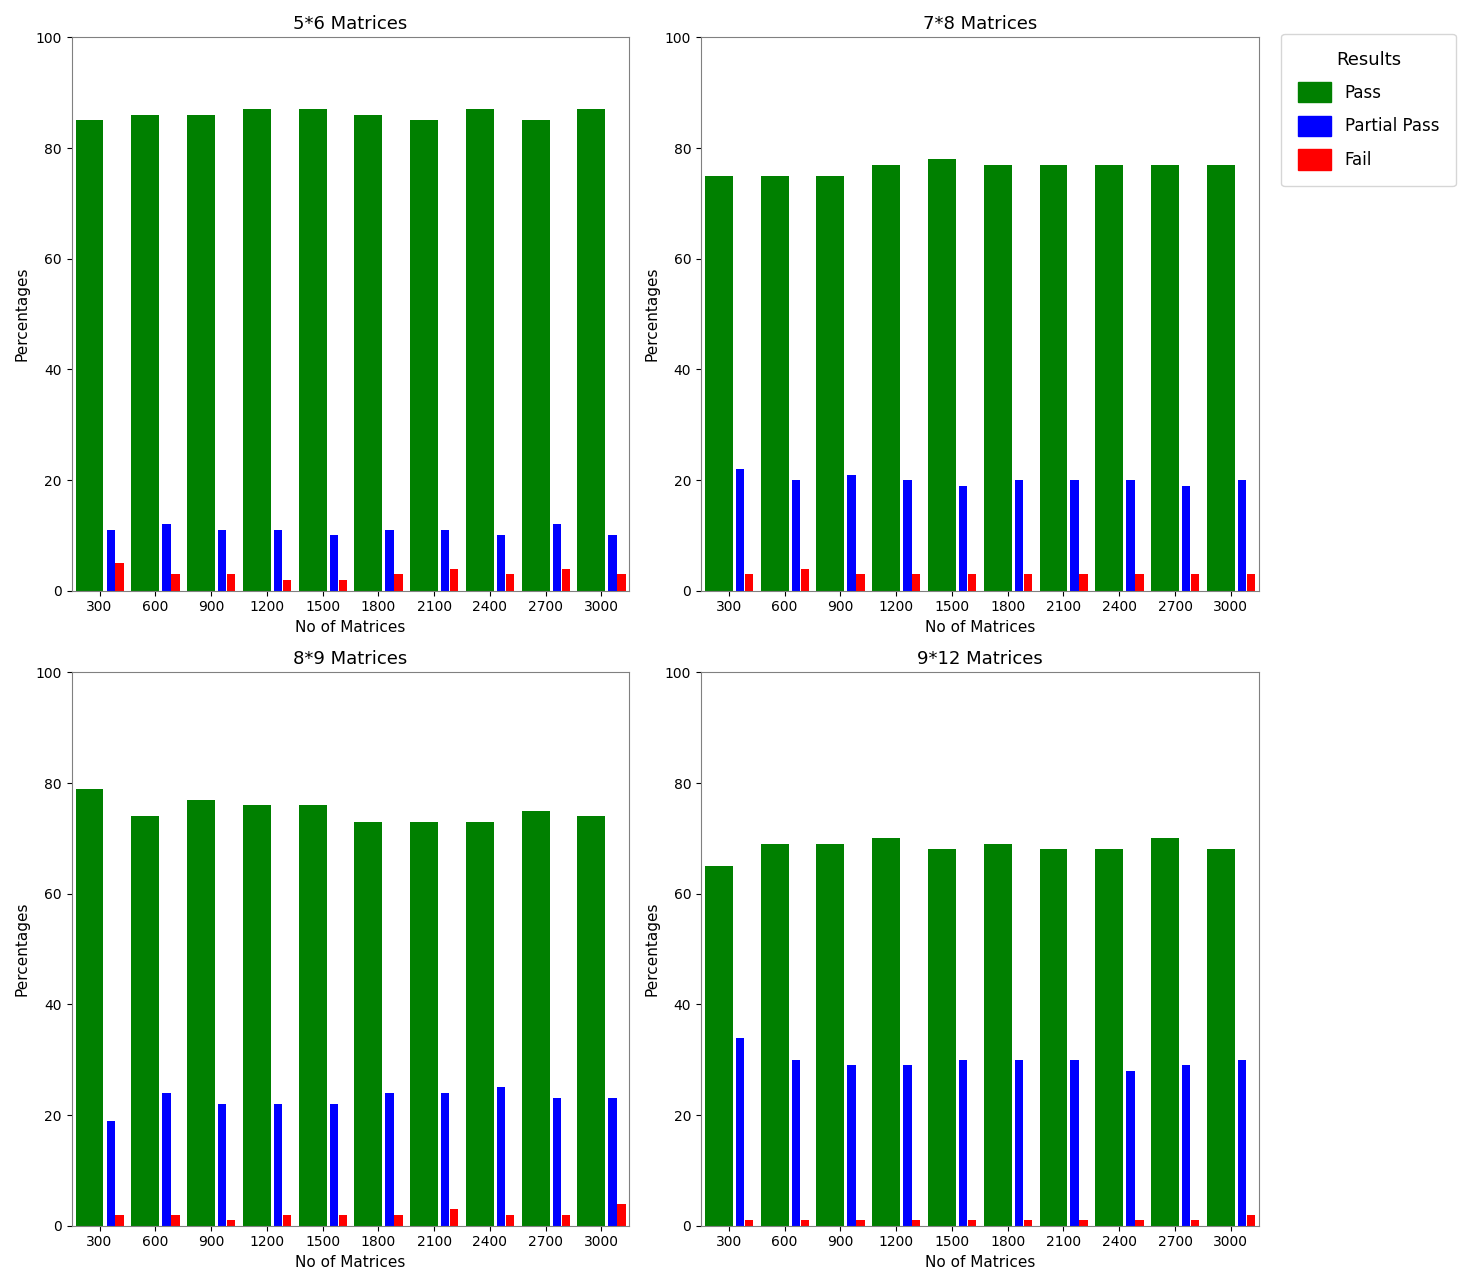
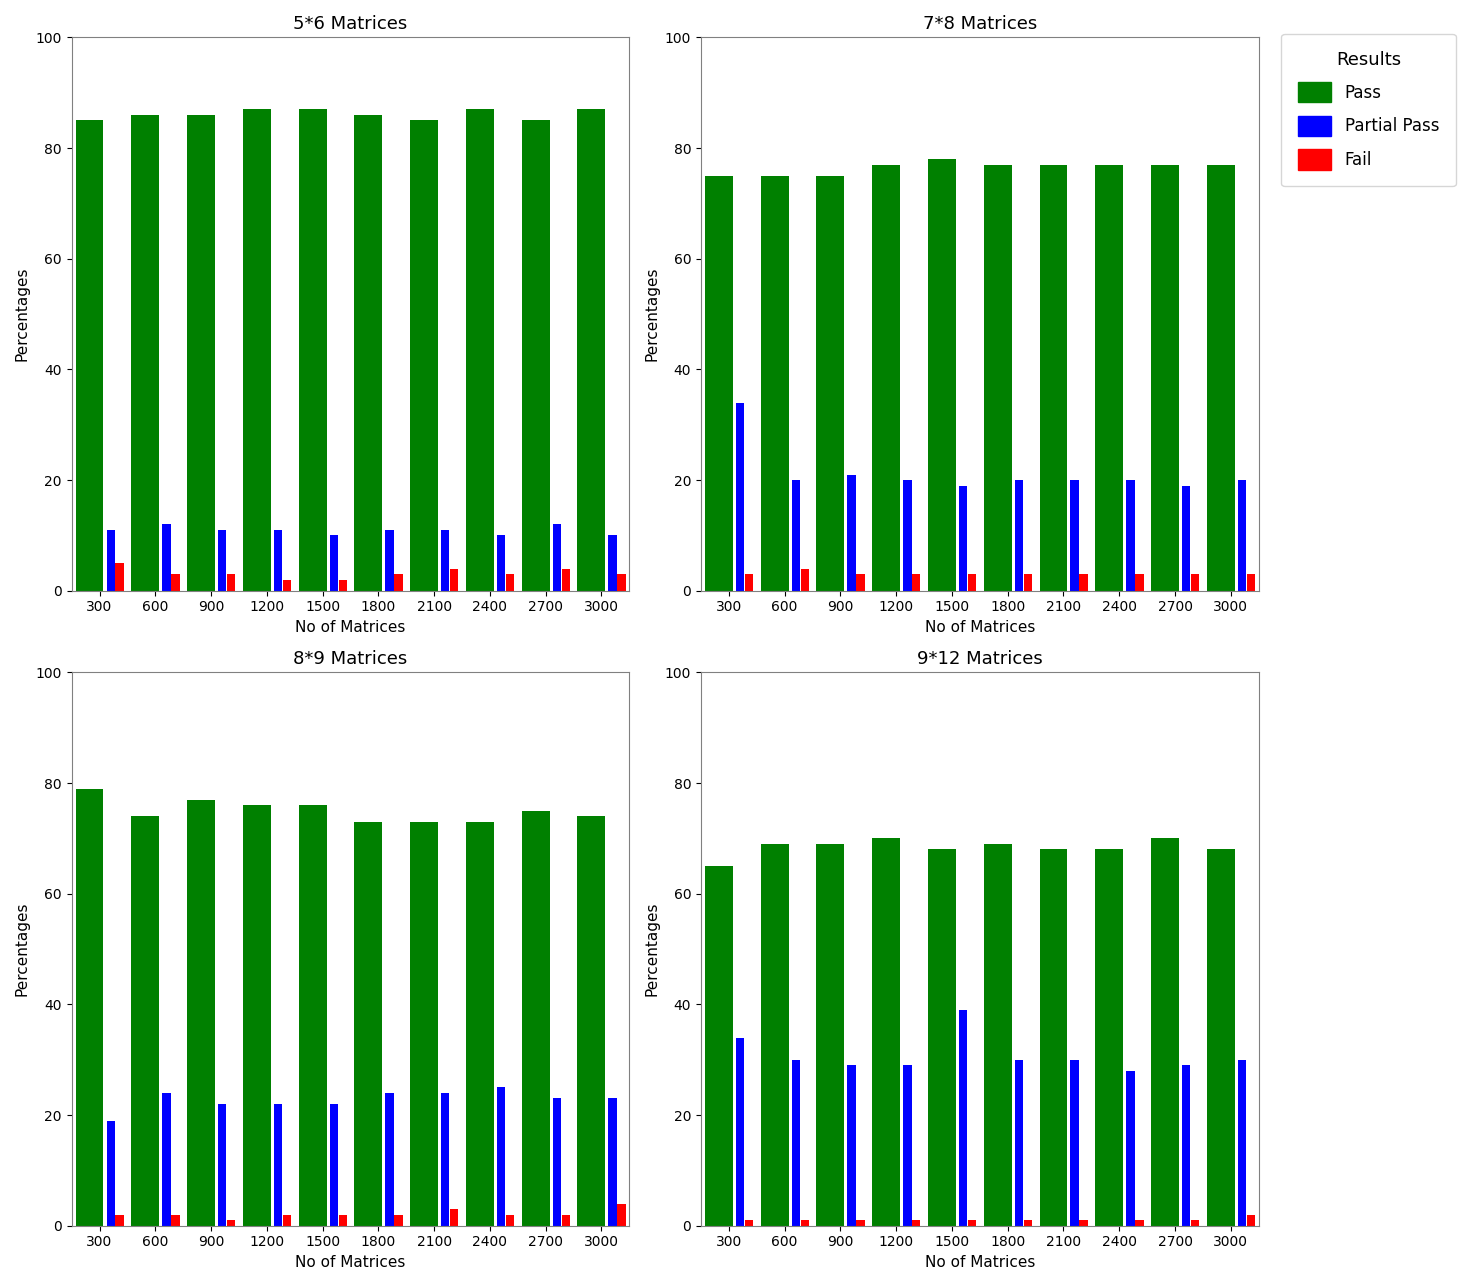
7*8 Matrices/Partial Pass/300: 22 -> 34
9*12 Matrices/Partial Pass/1500: 30 -> 39
